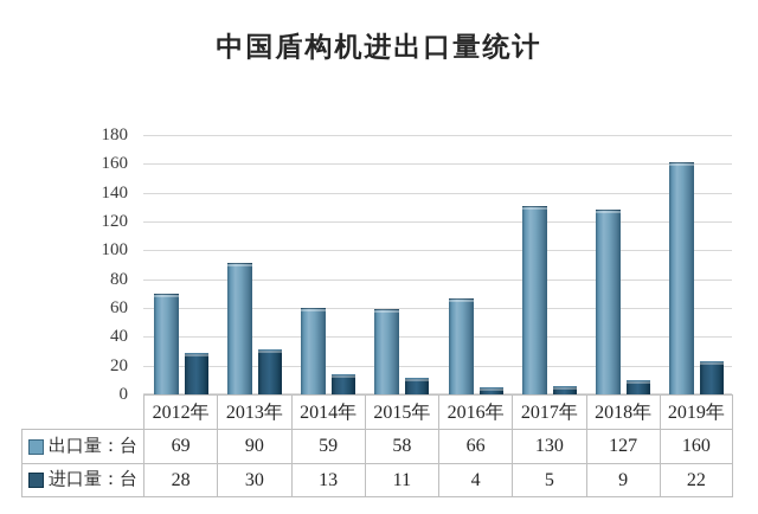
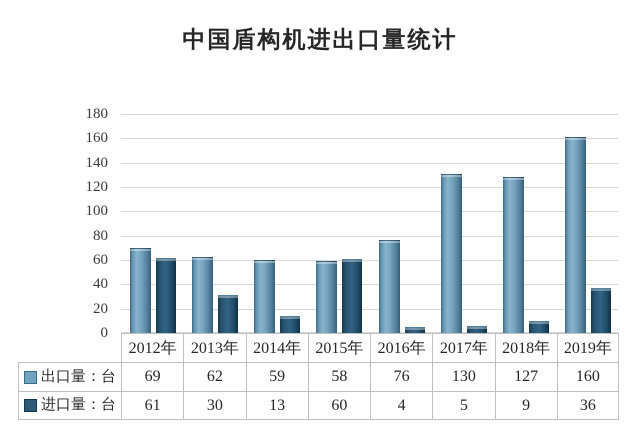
进口量：台/2012年: 28 -> 61
出口量：台/2013年: 90 -> 62
进口量：台/2015年: 11 -> 60
出口量：台/2016年: 66 -> 76
进口量：台/2019年: 22 -> 36
